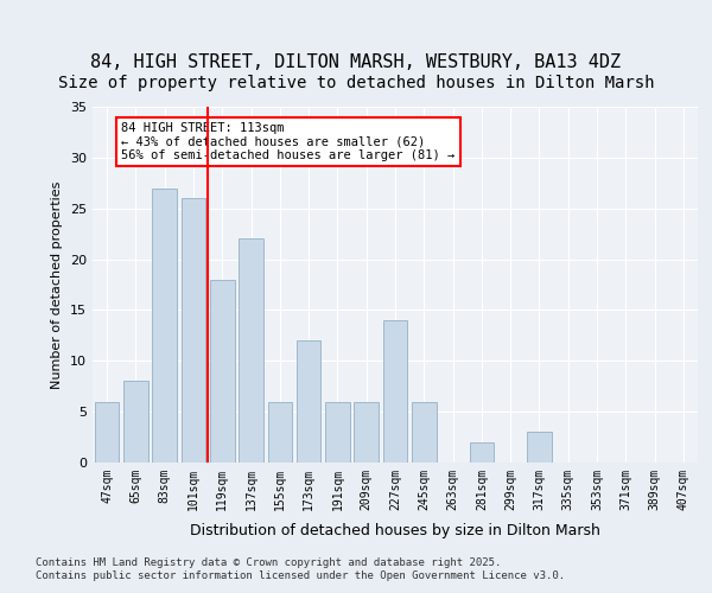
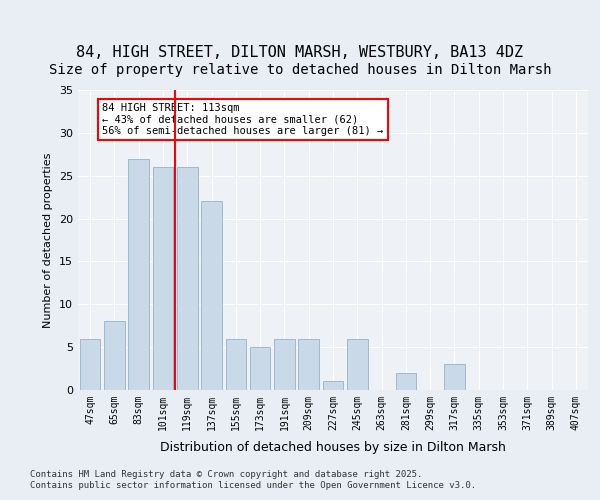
119sqm: 18 -> 26
173sqm: 12 -> 5
227sqm: 14 -> 1
